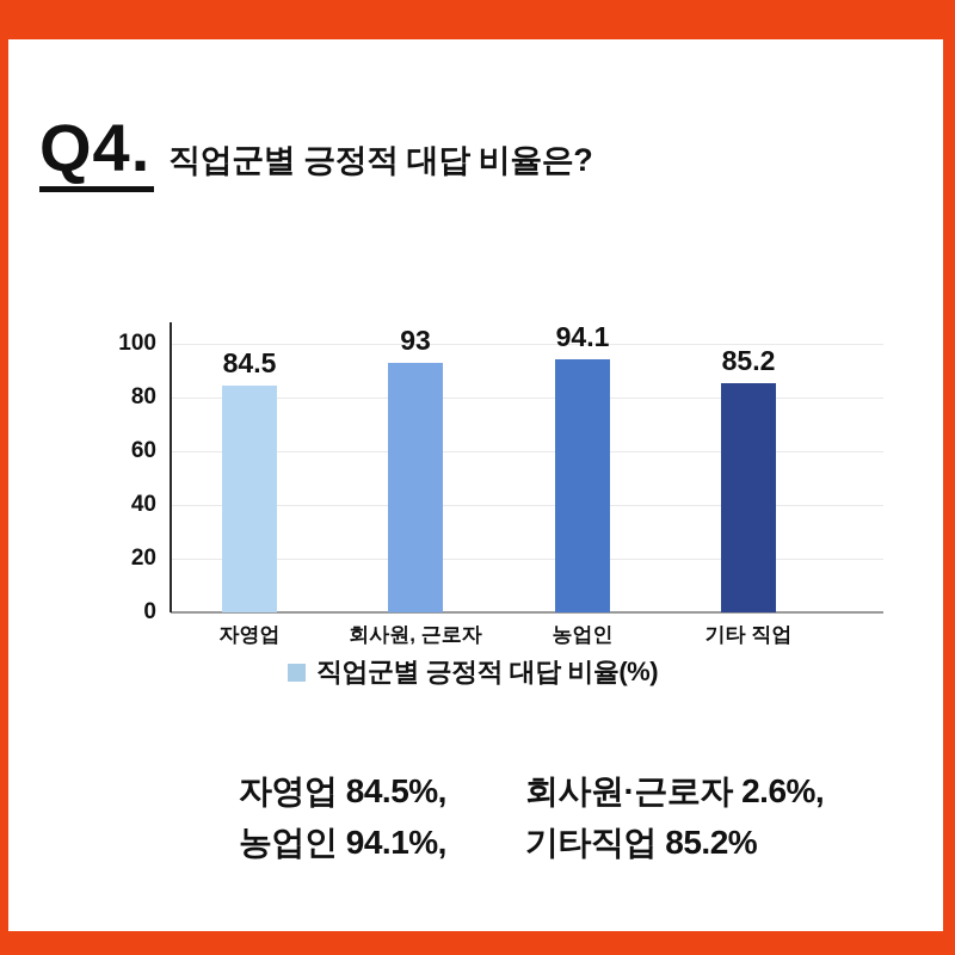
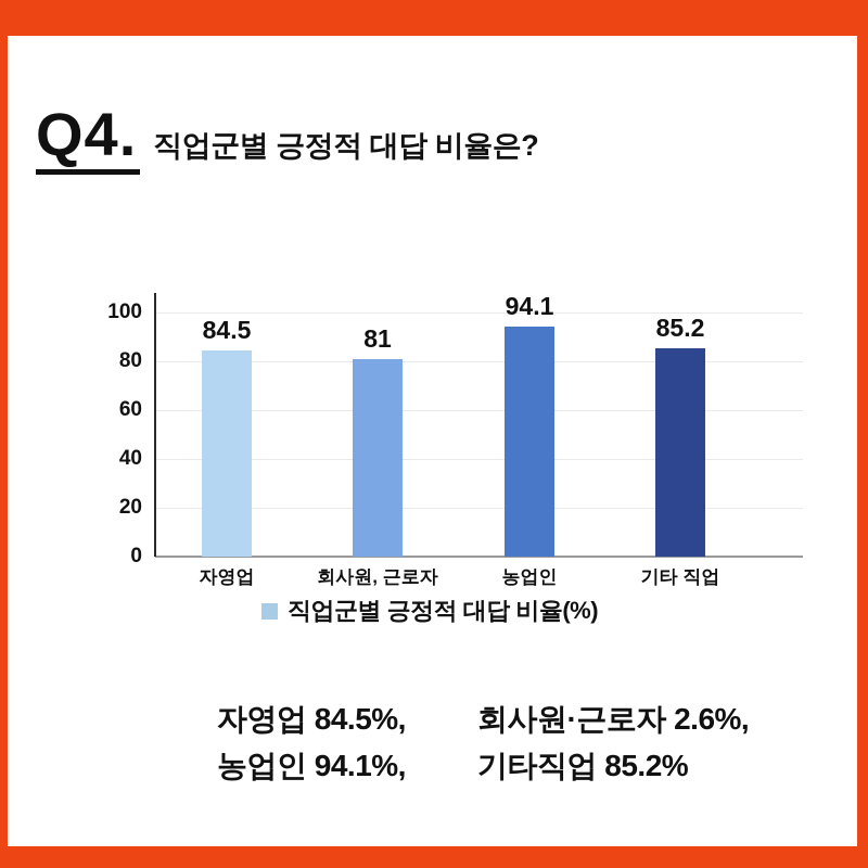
회사원, 근로자: 93 -> 81
